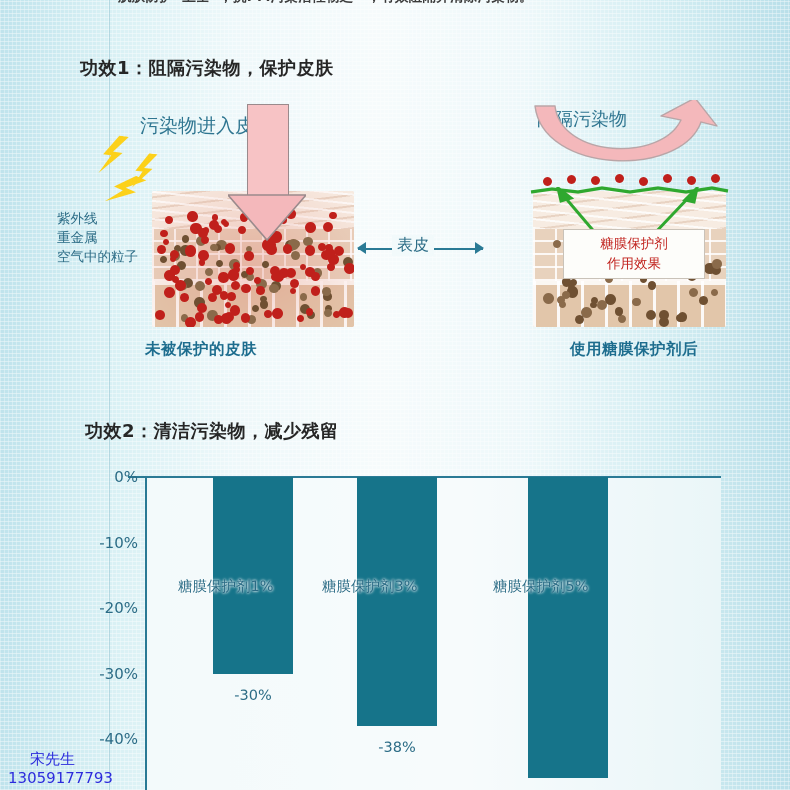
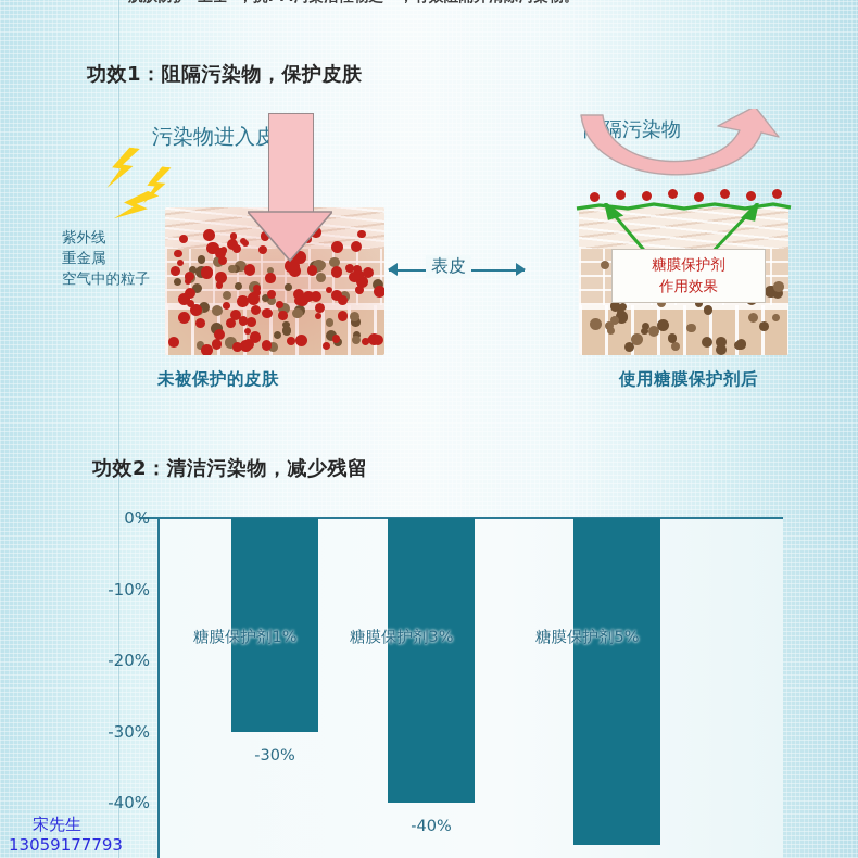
糖膜保护剂3%: -38% -> -40%
